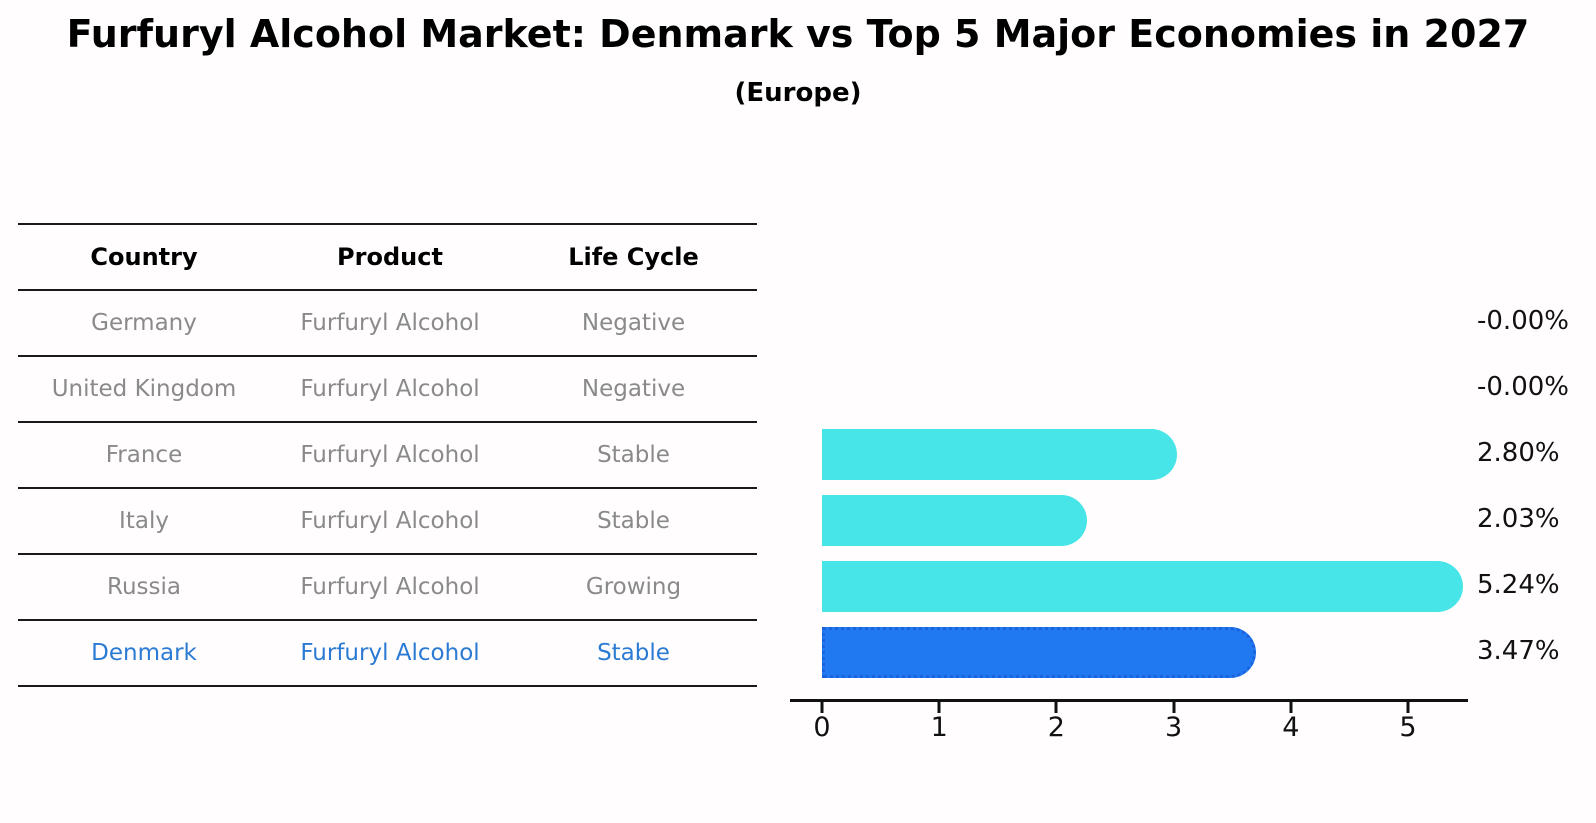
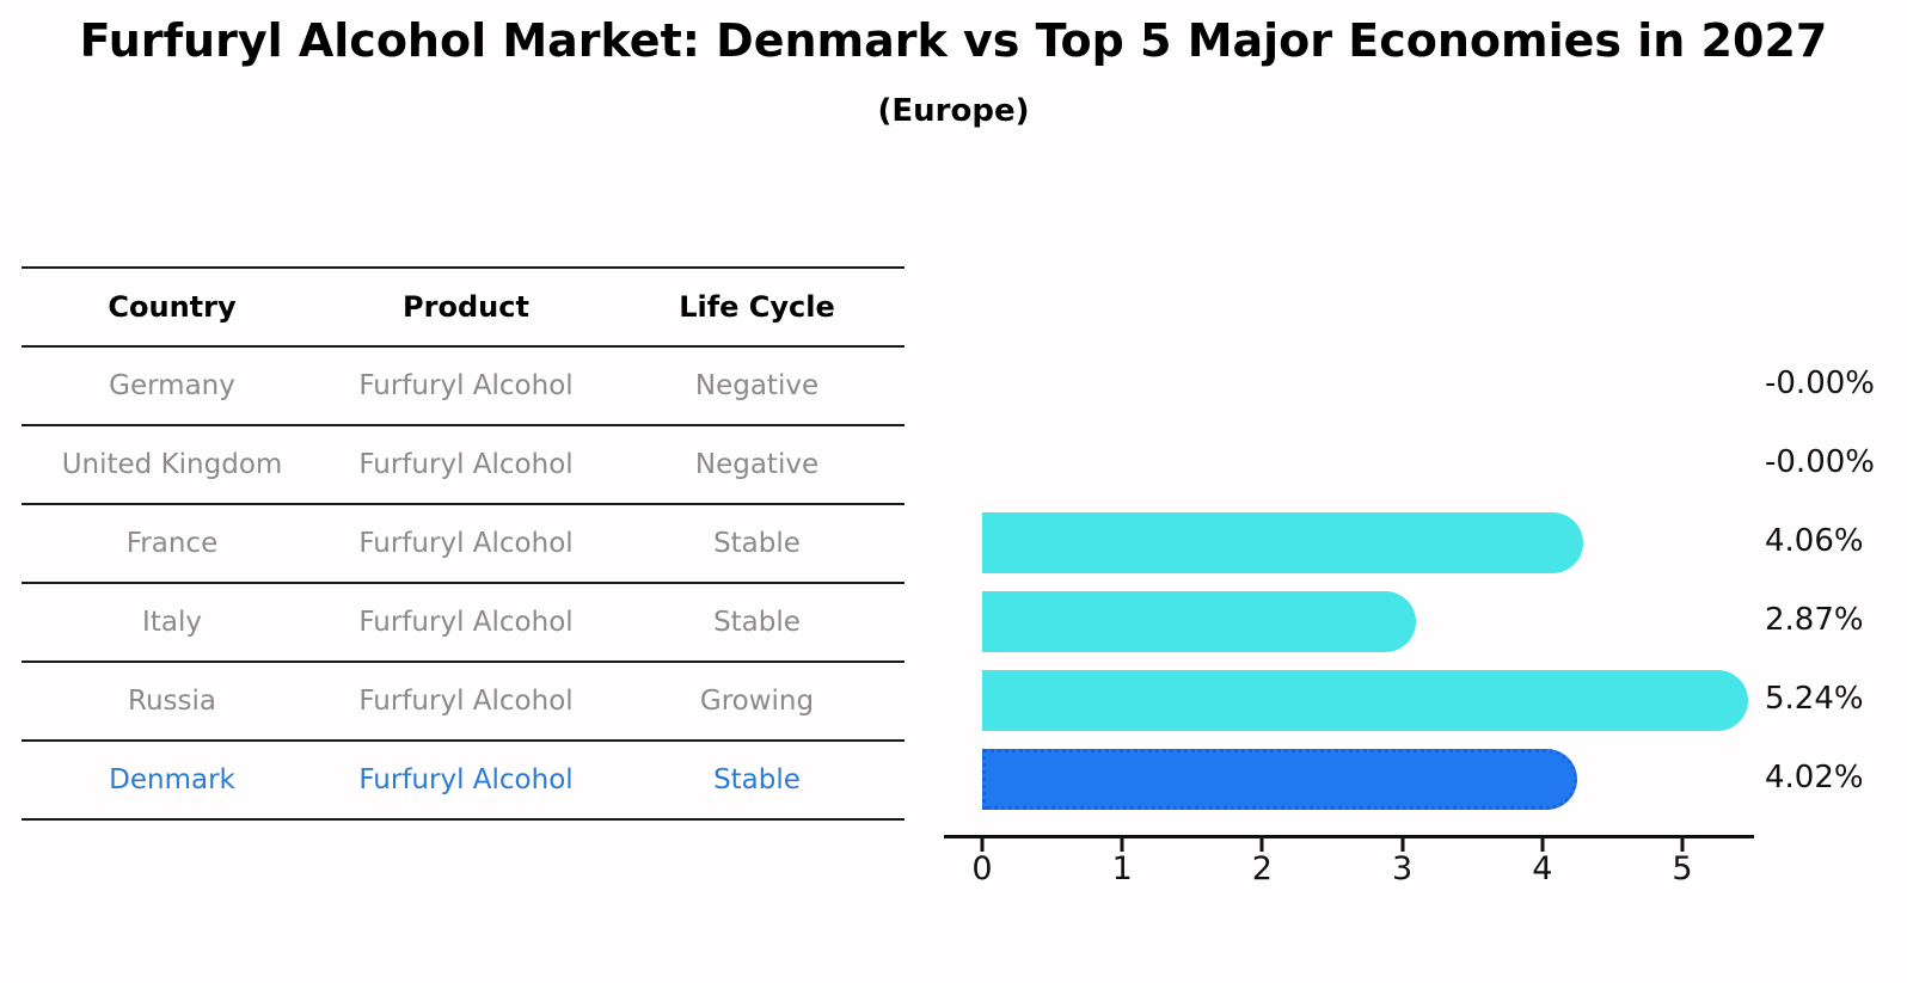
France: 2.80% -> 4.06%
Italy: 2.03% -> 2.87%
Denmark: 3.47% -> 4.02%
